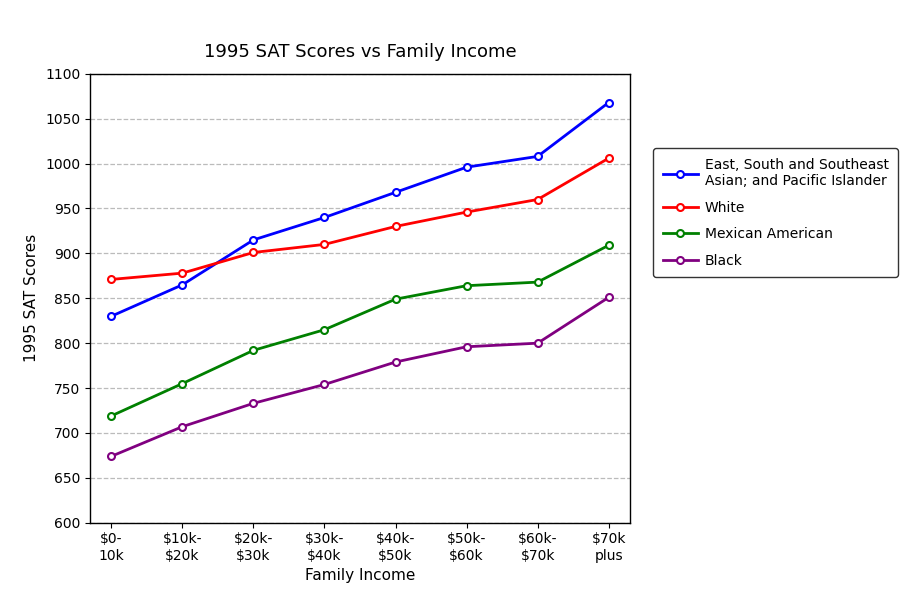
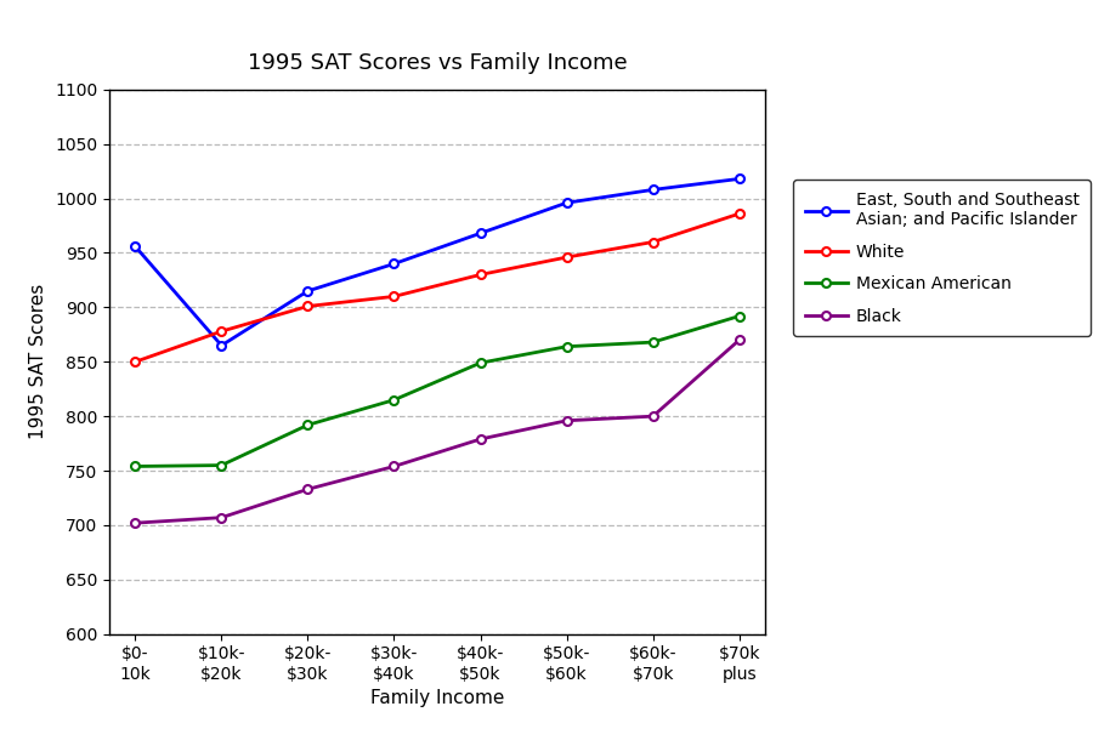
East, South and Southeast Asian; and Pacific Islander/$0- 10k: 830 -> 956
White/$0- 10k: 871 -> 850
Mexican American/$0- 10k: 719 -> 754
Black/$0- 10k: 674 -> 702
East, South and Southeast Asian; and Pacific Islander/$70k plus: 1068 -> 1018
White/$70k plus: 1006 -> 986
Mexican American/$70k plus: 909 -> 892
Black/$70k plus: 851 -> 870
